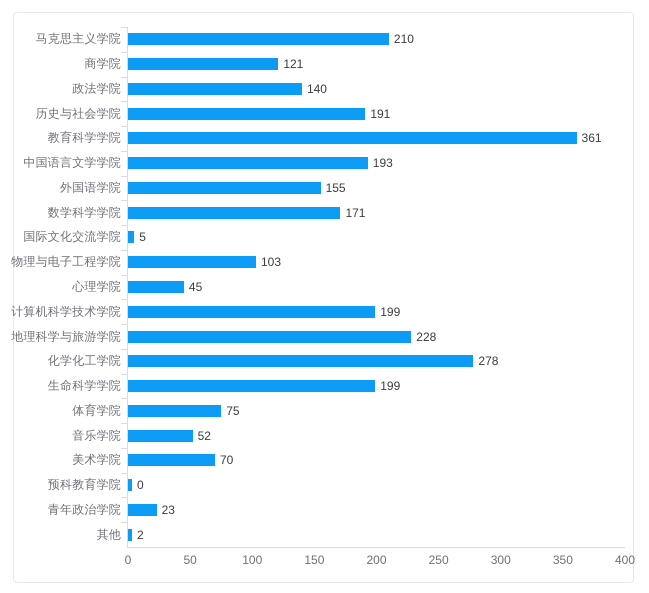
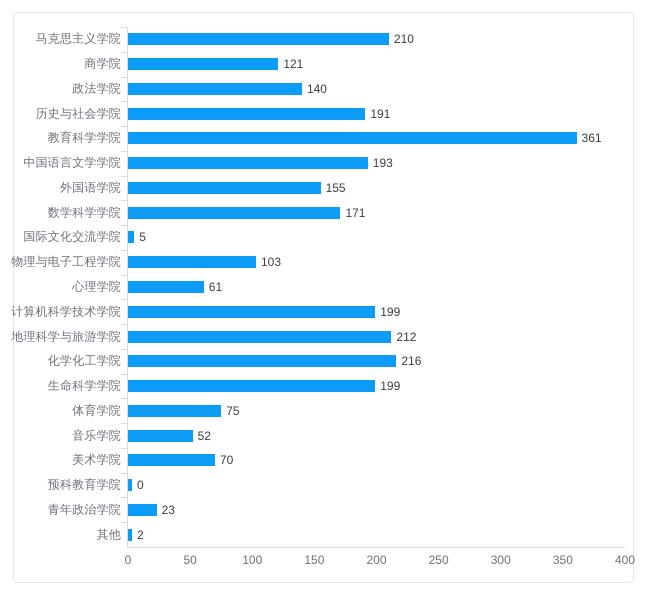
心理学院: 45 -> 61
地理科学与旅游学院: 228 -> 212
化学化工学院: 278 -> 216
